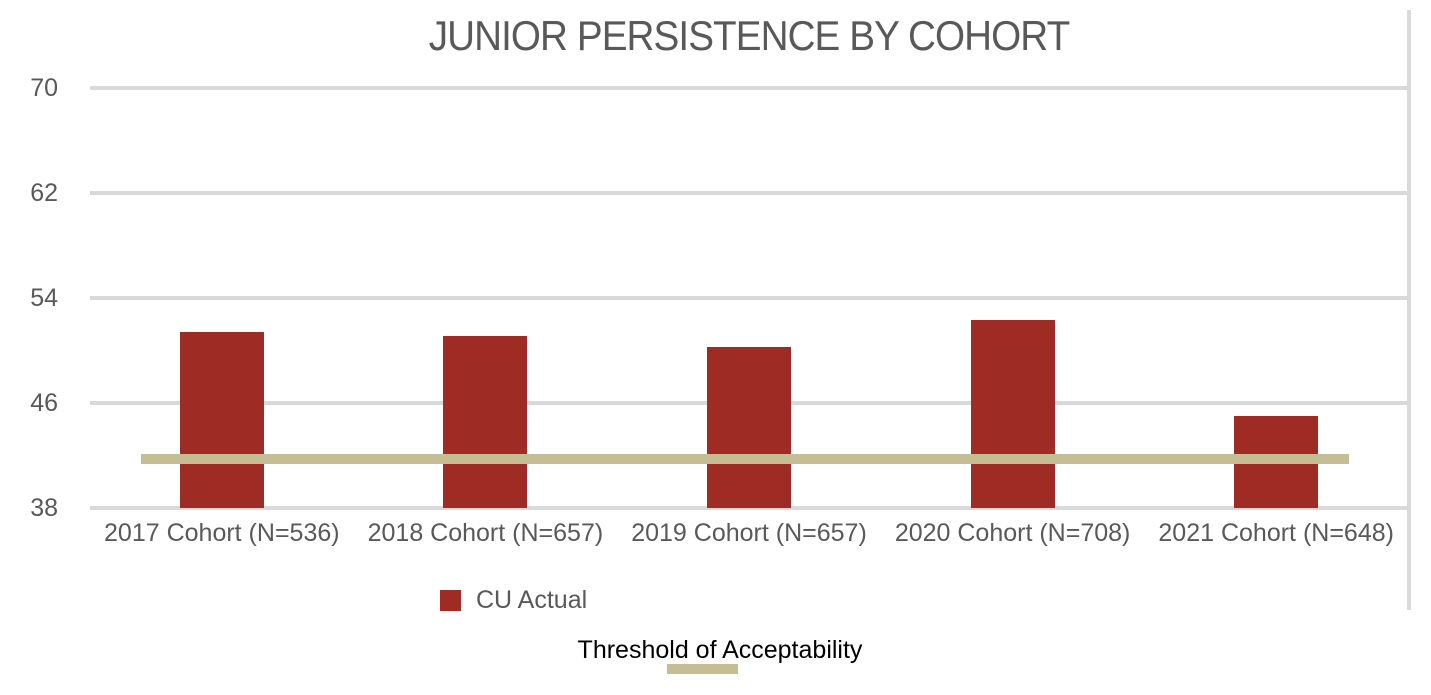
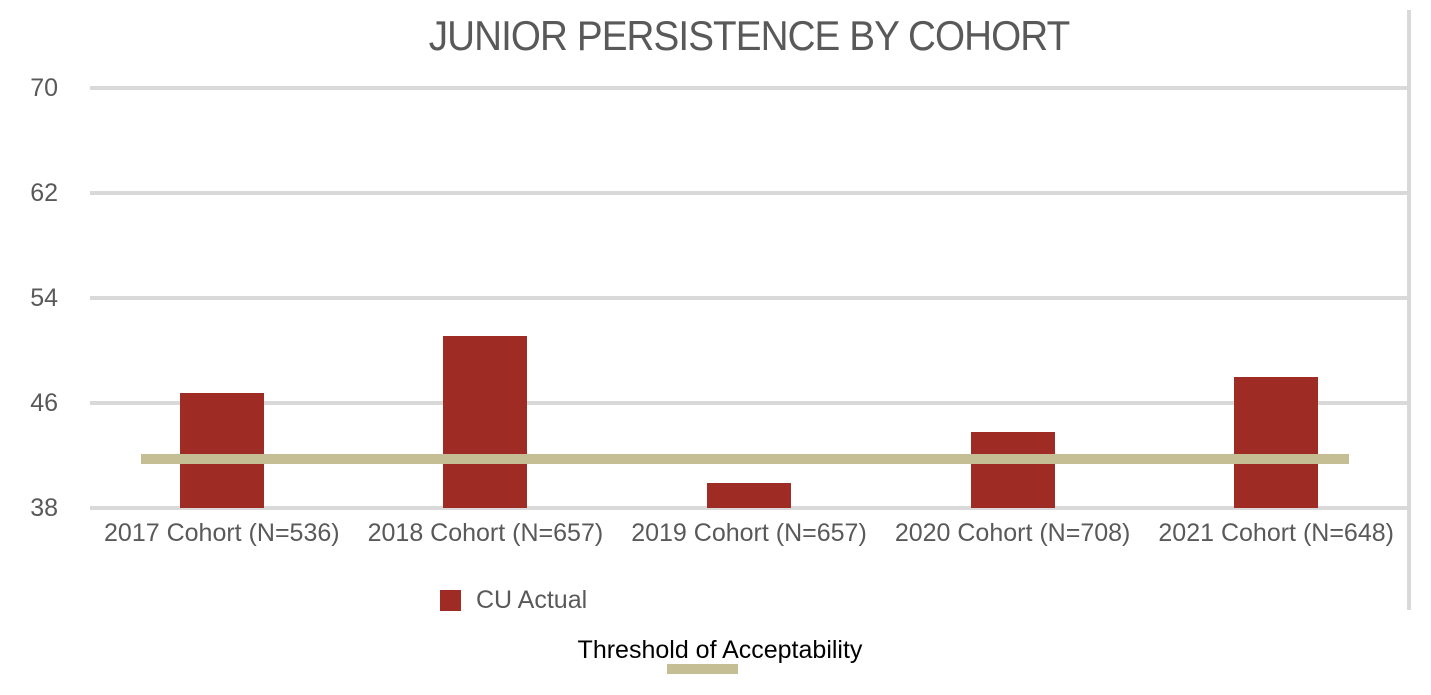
2017 Cohort (N=536): 51.4 -> 46.8
2019 Cohort (N=657): 50.3 -> 39.9
2020 Cohort (N=708): 52.3 -> 43.8
2021 Cohort (N=648): 45.0 -> 48.0
